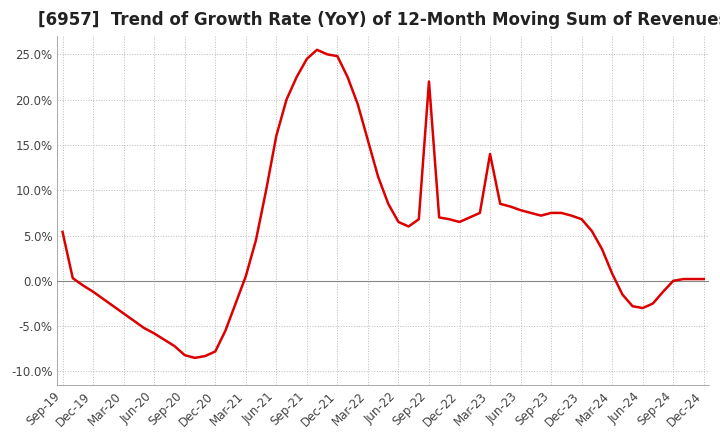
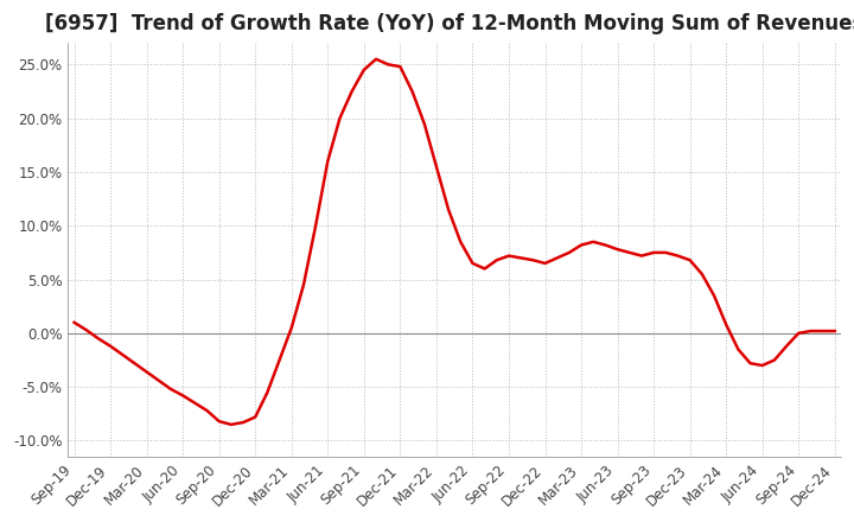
Sep-19: 5.4% -> 1.0%
Sep-22: 22.0% -> 7.2%
Mar-23: 14.0% -> 8.2%
